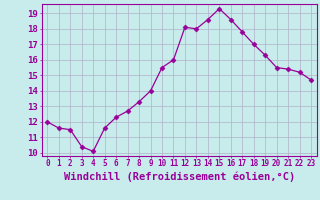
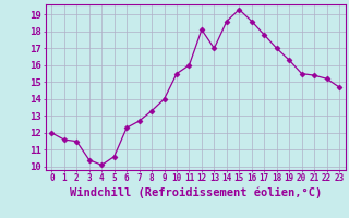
5: 11.6 -> 10.6
13: 18.0 -> 17.0
